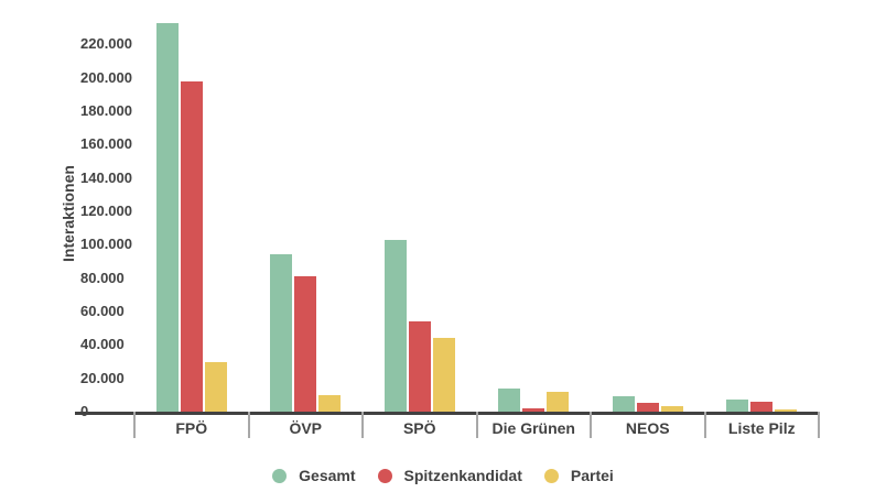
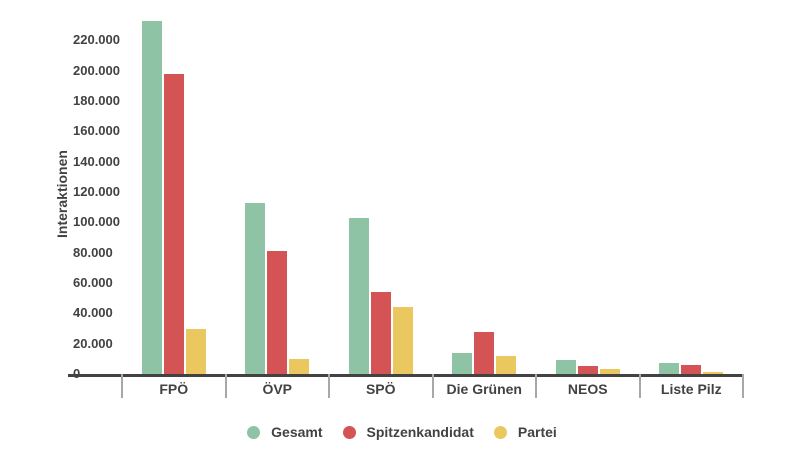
Gesamt/ÖVP: 94000 -> 113000
Spitzenkandidat/Die Grünen: 2000 -> 28000
